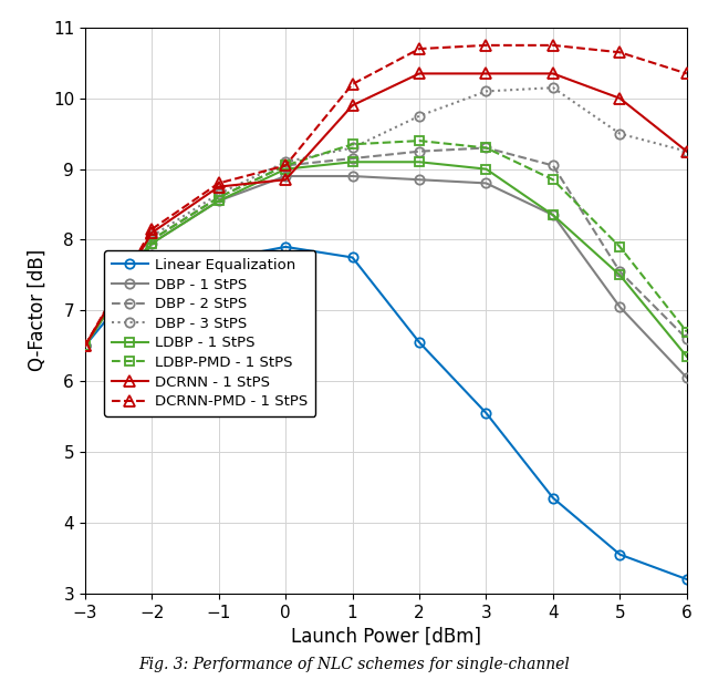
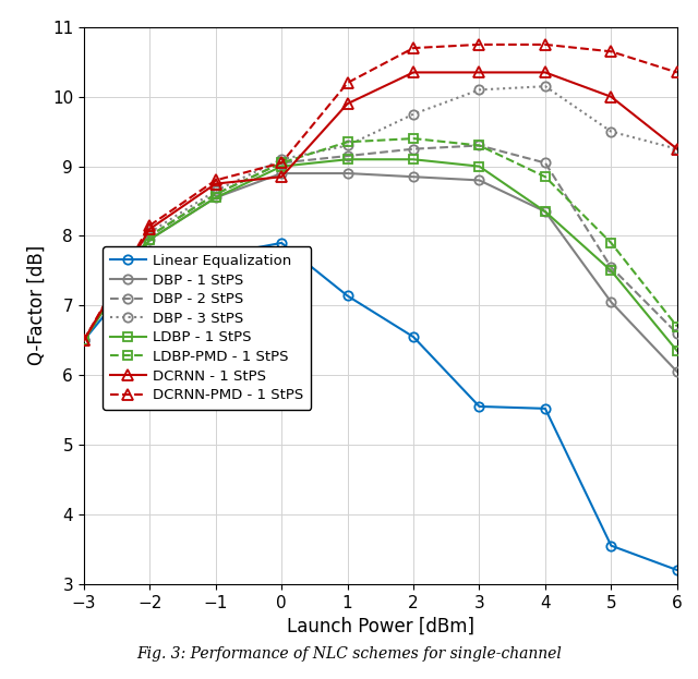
Linear Equalization/1: 7.75 -> 7.14
Linear Equalization/4: 4.35 -> 5.52
